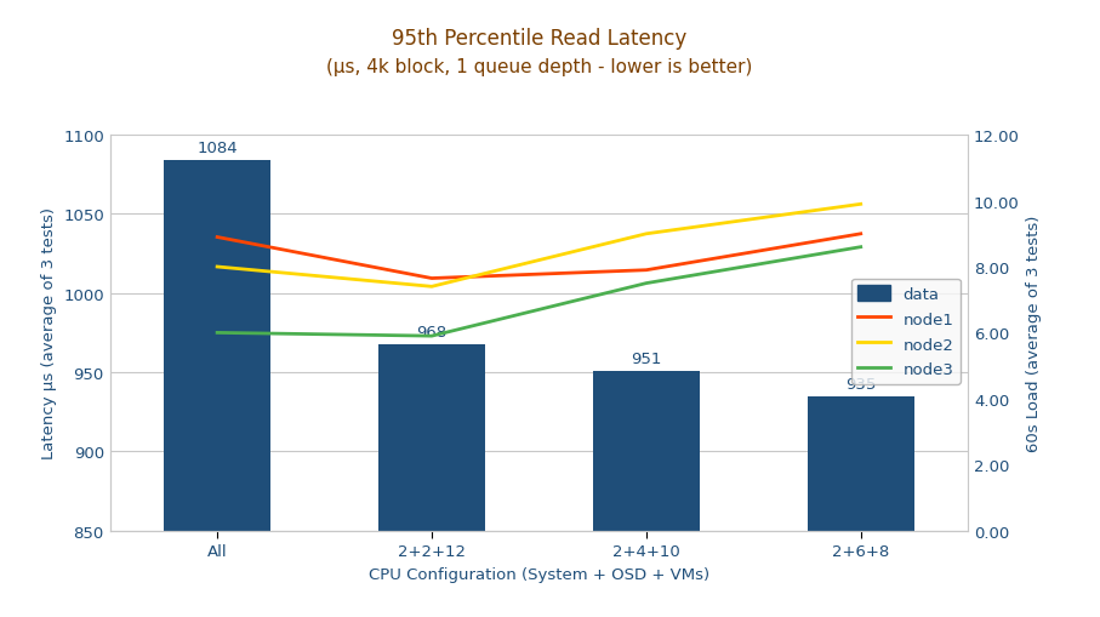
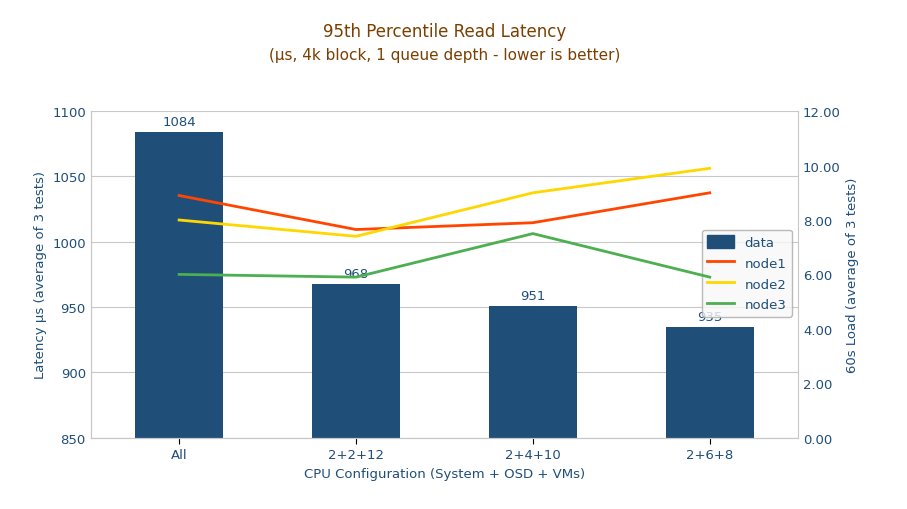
node3/2+6+8: 8.6 -> 5.9
